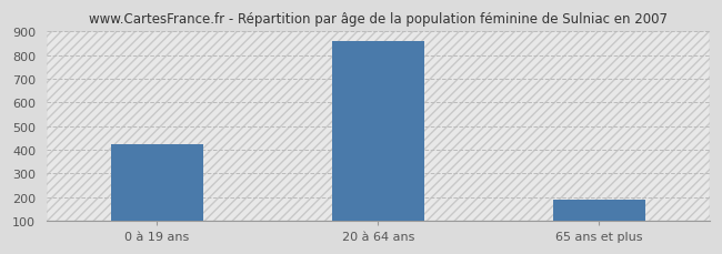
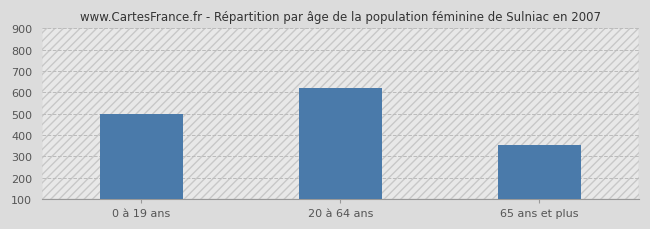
0 à 19 ans: 425 -> 500
20 à 64 ans: 860 -> 620
65 ans et plus: 190 -> 355
